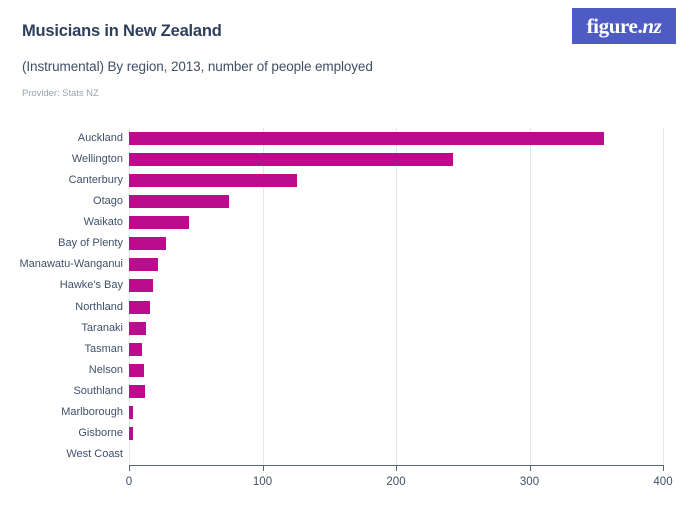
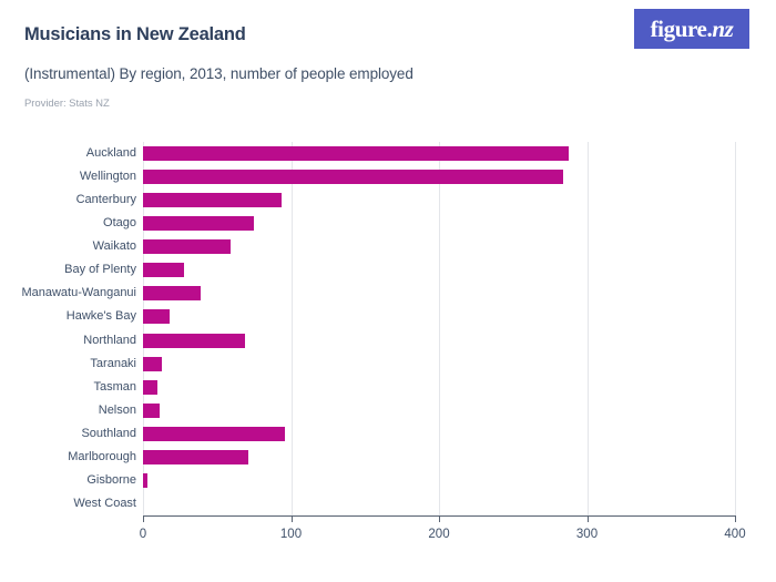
Auckland: 356 -> 288
Wellington: 243 -> 284
Canterbury: 126 -> 94
Waikato: 45 -> 59
Manawatu-Wanganui: 22 -> 39
Northland: 16 -> 69
Southland: 12 -> 96
Marlborough: 3 -> 71
